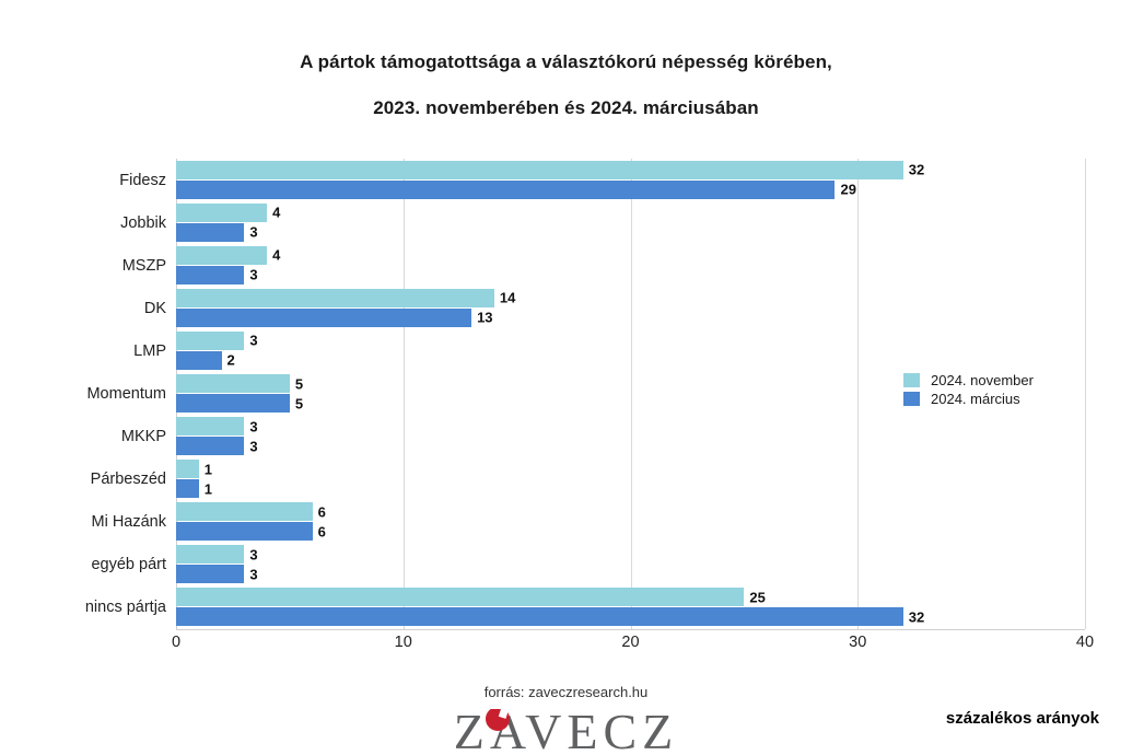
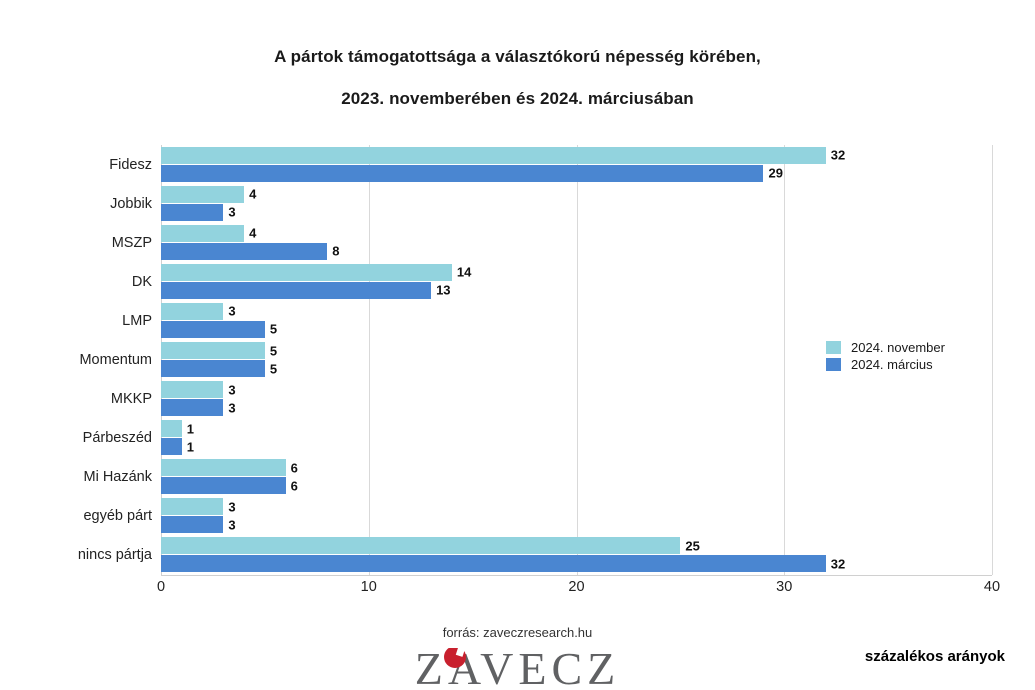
2024. március/MSZP: 3 -> 8
2024. március/LMP: 2 -> 5
